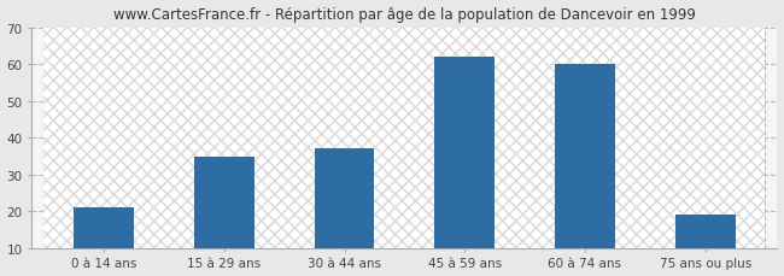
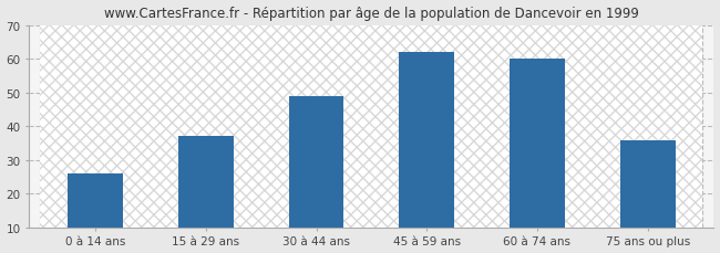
0 à 14 ans: 21 -> 26
15 à 29 ans: 35 -> 37
30 à 44 ans: 37 -> 49
75 ans ou plus: 19 -> 36
